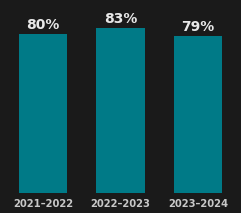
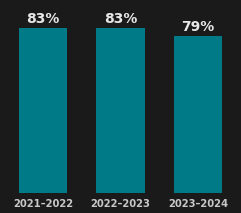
2021–2022: 80% -> 83%
